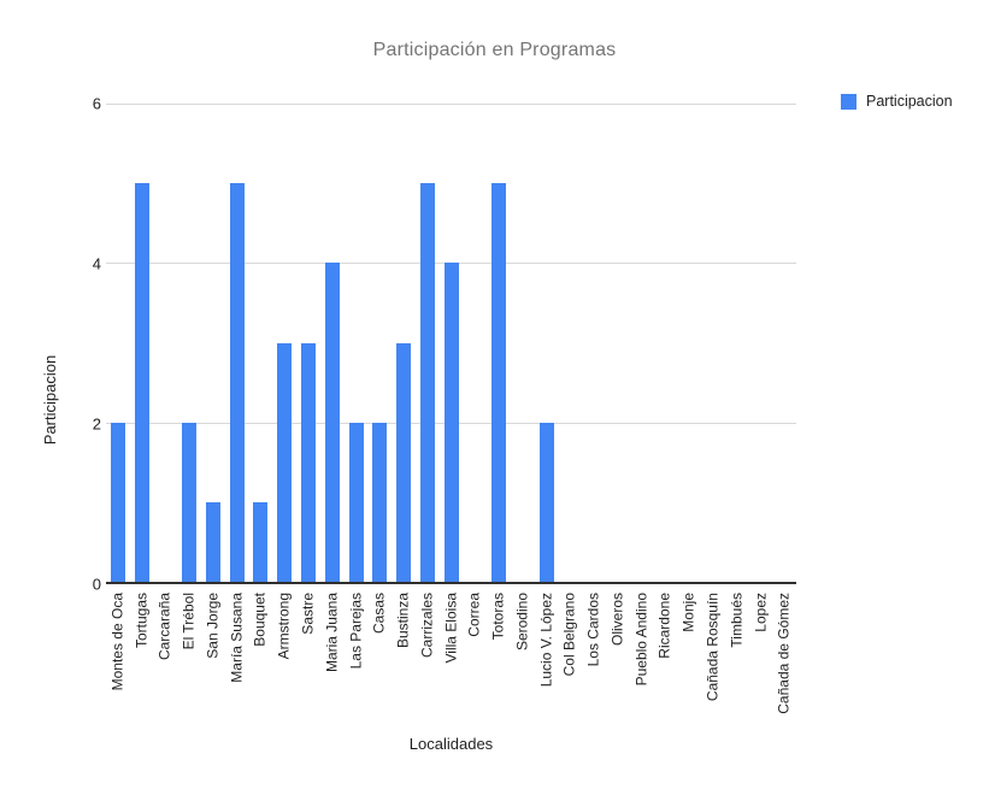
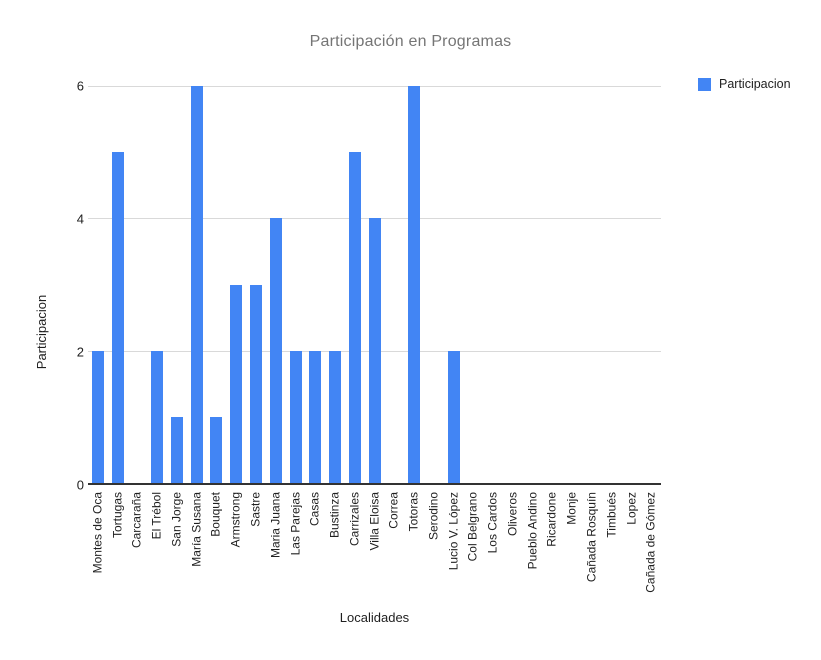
María Susana: 5 -> 6
Bustinza: 3 -> 2
Totoras: 5 -> 6
